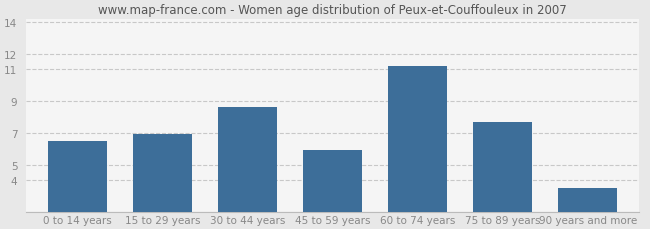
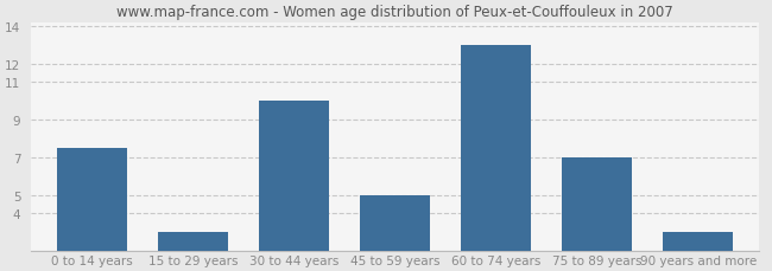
0 to 14 years: 6.5 -> 7.5
15 to 29 years: 6.9 -> 3.0
30 to 44 years: 8.6 -> 10.0
45 to 59 years: 5.9 -> 5.0
60 to 74 years: 11.2 -> 13.0
75 to 89 years: 7.7 -> 7.0
90 years and more: 3.5 -> 3.0
